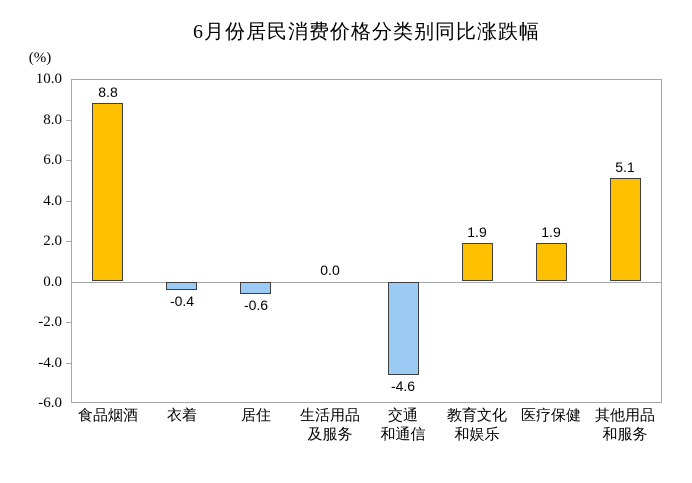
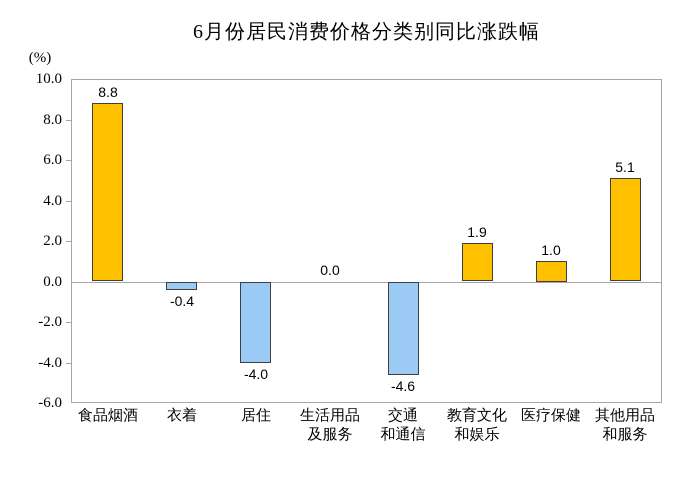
居住: -0.6 -> -4.0
医疗保健: 1.9 -> 1.0
